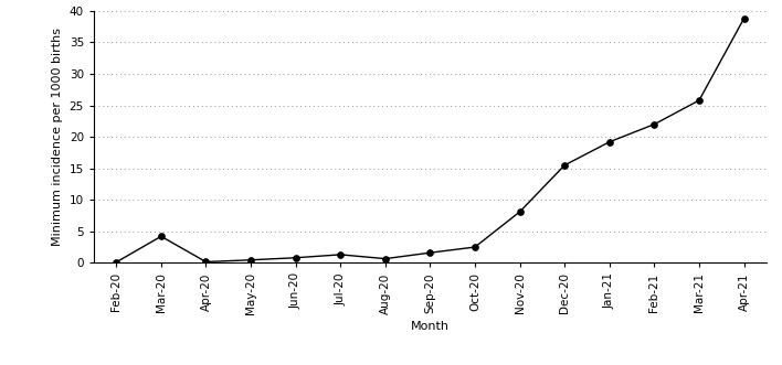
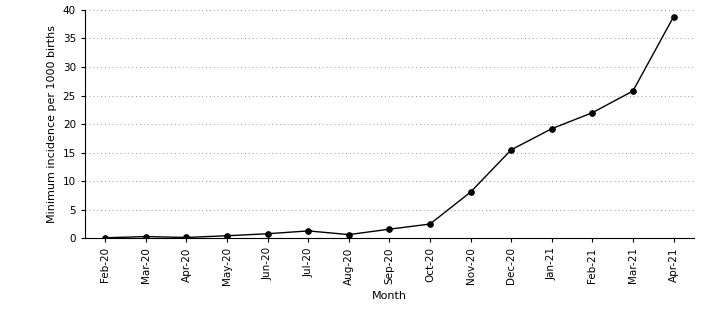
Mar-20: 4.2 -> 0.3
